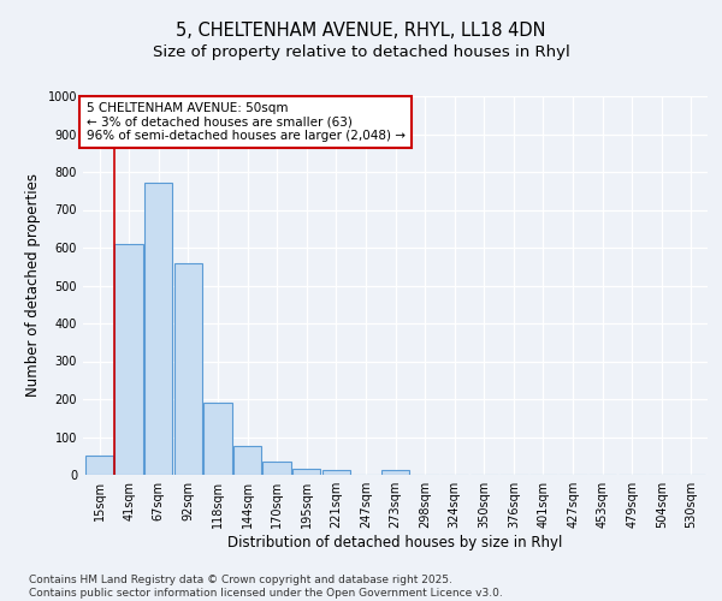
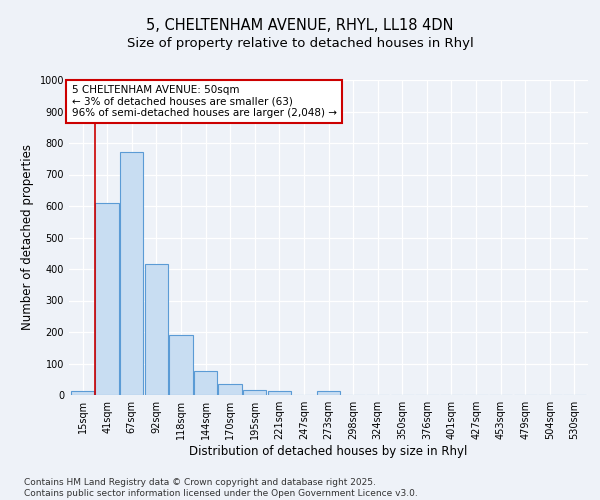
15sqm: 50 -> 13
92sqm: 560 -> 415
